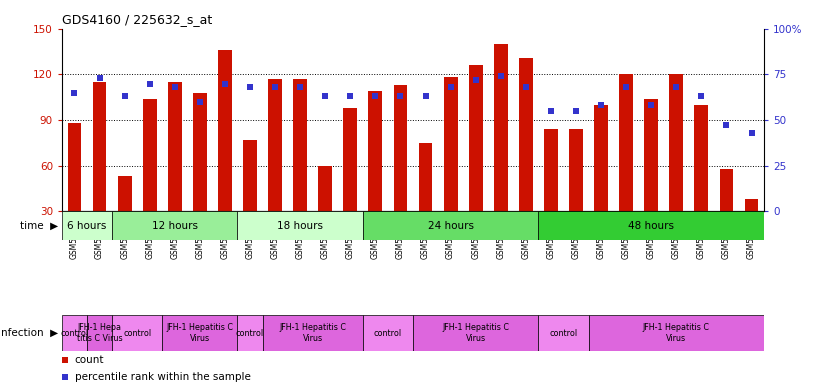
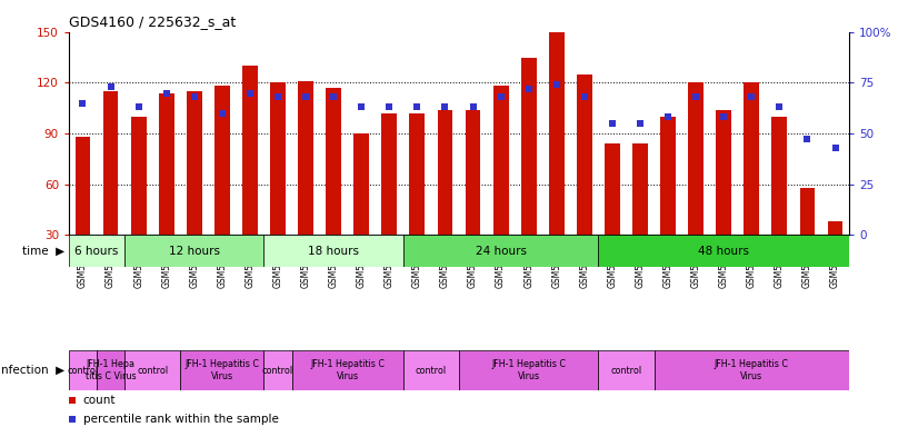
GSM523800: 53 -> 100
GSM523801: 104 -> 114
GSM523817: 108 -> 118
GSM523818: 136 -> 130
GSM523802: 77 -> 120
GSM523803: 117 -> 121
GSM523819: 60 -> 90
GSM523820: 98 -> 102
GSM523821: 109 -> 102
GSM523805: 113 -> 104
GSM523806: 75 -> 104
GSM523822: 126 -> 135
GSM523823: 140 -> 150
GSM523824: 131 -> 125
